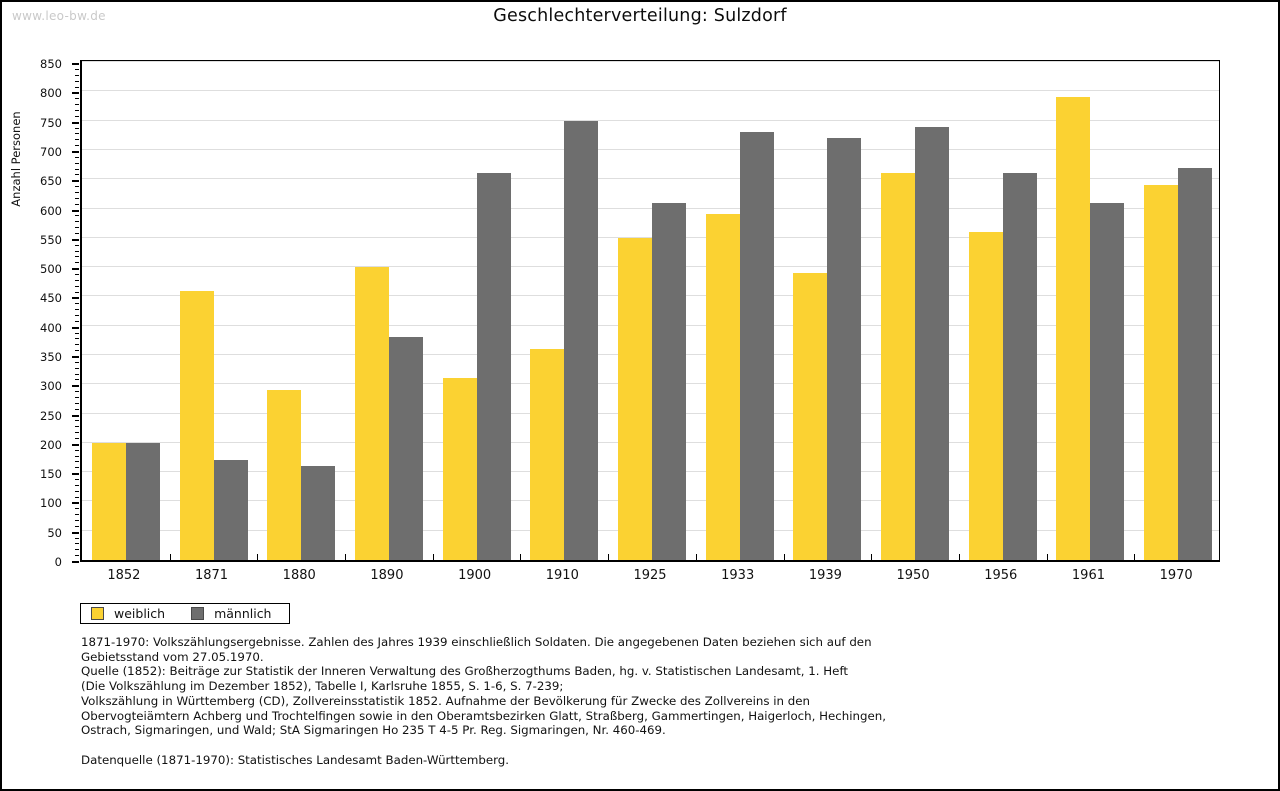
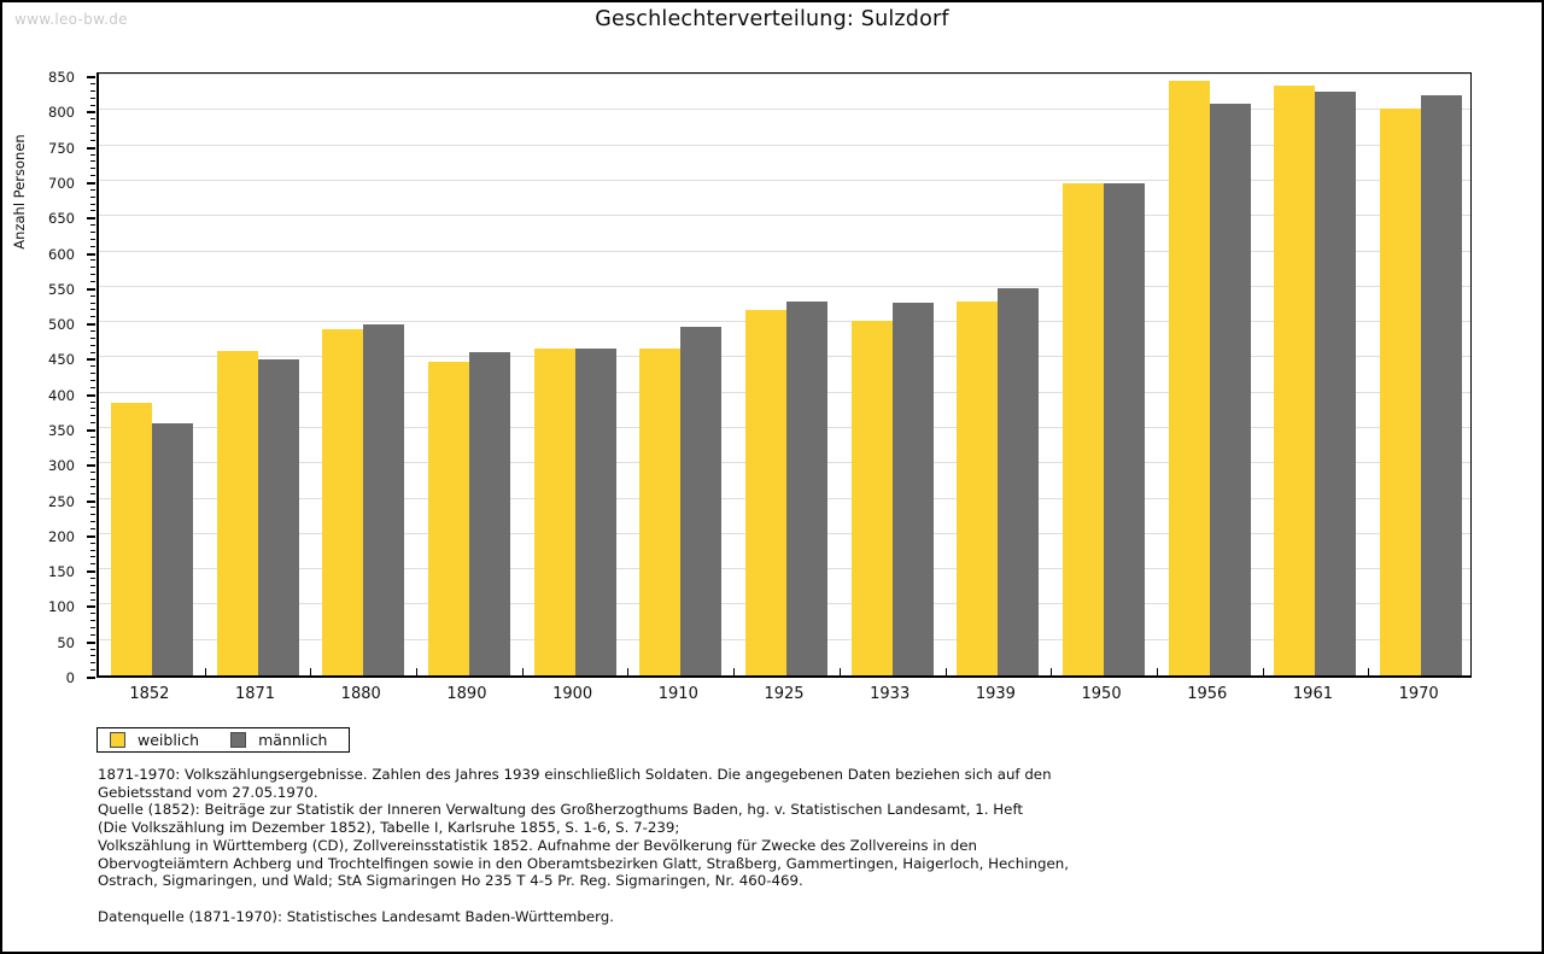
weiblich/1852: 200 -> 380
männlich/1852: 200 -> 360
männlich/1871: 170 -> 450
weiblich/1880: 290 -> 490
männlich/1880: 160 -> 500
weiblich/1890: 500 -> 440
männlich/1890: 380 -> 460
weiblich/1900: 310 -> 460
männlich/1900: 660 -> 460
weiblich/1910: 360 -> 460
männlich/1910: 750 -> 490
weiblich/1925: 550 -> 520
männlich/1925: 610 -> 530
weiblich/1933: 590 -> 500
männlich/1933: 730 -> 530
weiblich/1939: 490 -> 530
männlich/1939: 720 -> 550
weiblich/1950: 660 -> 700
männlich/1950: 740 -> 700
weiblich/1956: 560 -> 840
männlich/1956: 660 -> 810
weiblich/1961: 790 -> 830
männlich/1961: 610 -> 830
weiblich/1970: 640 -> 800
männlich/1970: 670 -> 820
